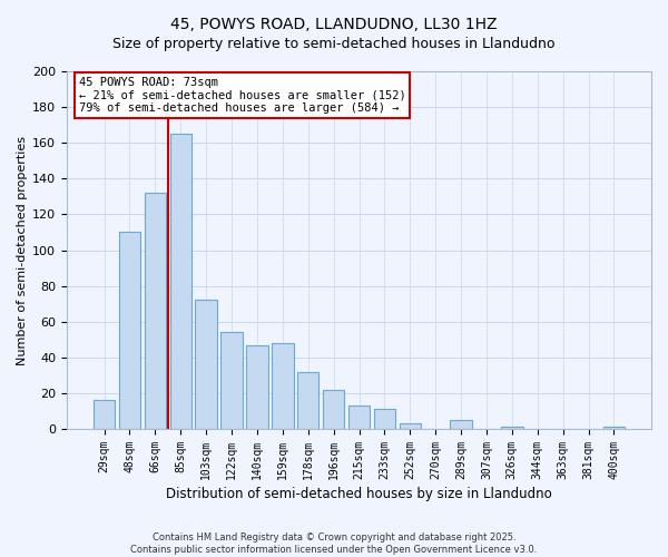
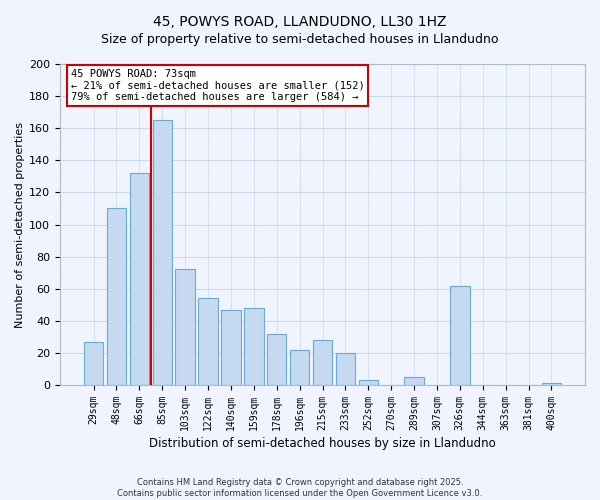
29sqm: 16 -> 27
215sqm: 13 -> 28
233sqm: 11 -> 20
326sqm: 1 -> 62
